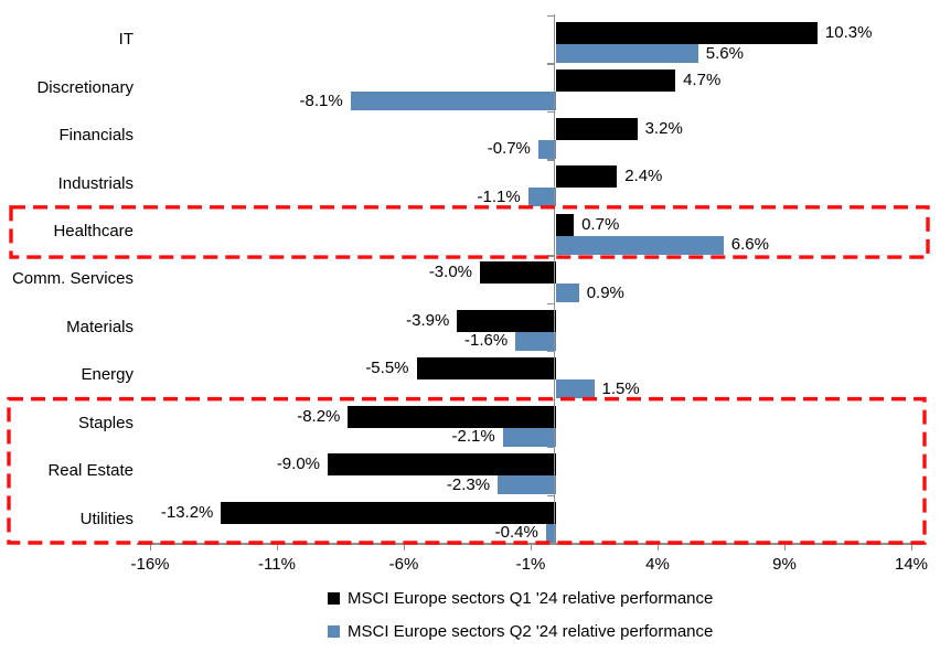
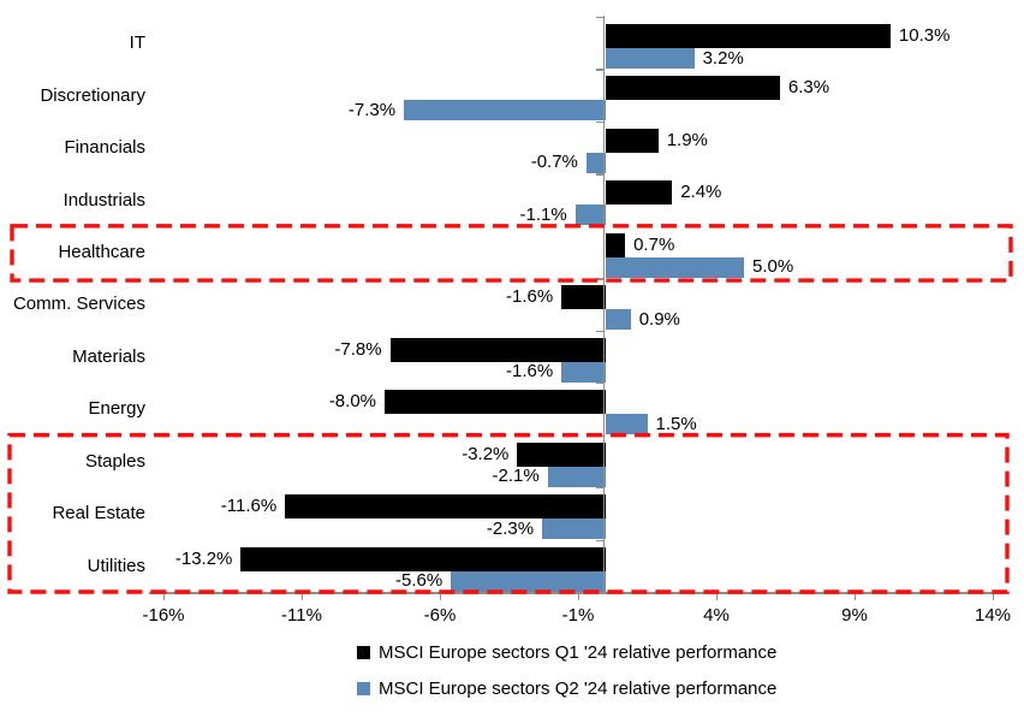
MSCI Europe sectors Q2 '24 relative performance/IT: 5.6% -> 3.2%
MSCI Europe sectors Q1 '24 relative performance/Discretionary: 4.7% -> 6.3%
MSCI Europe sectors Q2 '24 relative performance/Discretionary: -8.1% -> -7.3%
MSCI Europe sectors Q1 '24 relative performance/Financials: 3.2% -> 1.9%
MSCI Europe sectors Q2 '24 relative performance/Healthcare: 6.6% -> 5.0%
MSCI Europe sectors Q1 '24 relative performance/Comm. Services: -3.0% -> -1.6%
MSCI Europe sectors Q1 '24 relative performance/Materials: -3.9% -> -7.8%
MSCI Europe sectors Q1 '24 relative performance/Energy: -5.5% -> -8.0%
MSCI Europe sectors Q1 '24 relative performance/Staples: -8.2% -> -3.2%
MSCI Europe sectors Q1 '24 relative performance/Real Estate: -9.0% -> -11.6%
MSCI Europe sectors Q2 '24 relative performance/Utilities: -0.4% -> -5.6%
